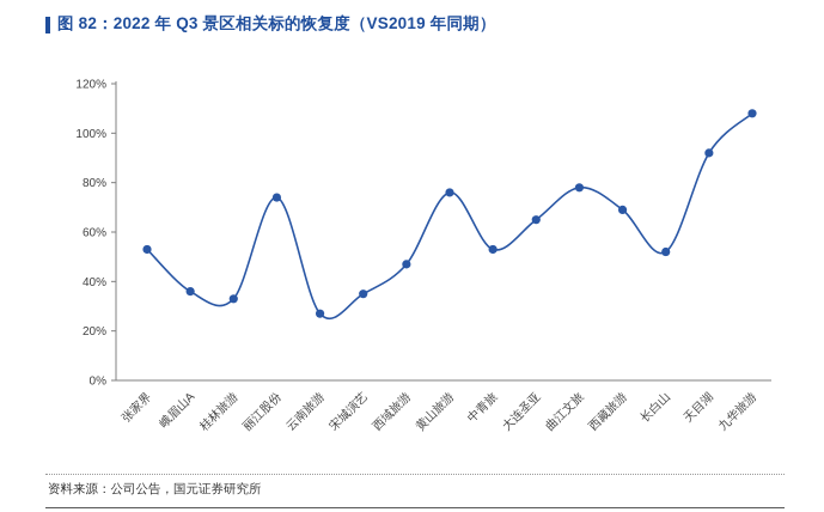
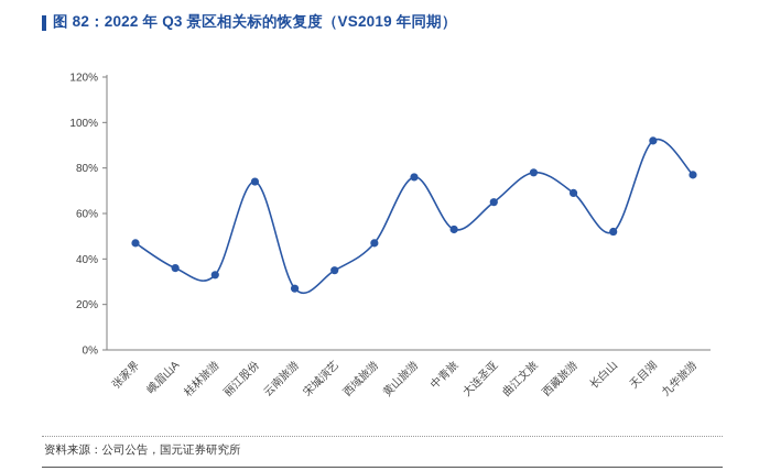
张家界: 53% -> 47%
九华旅游: 108% -> 77%
